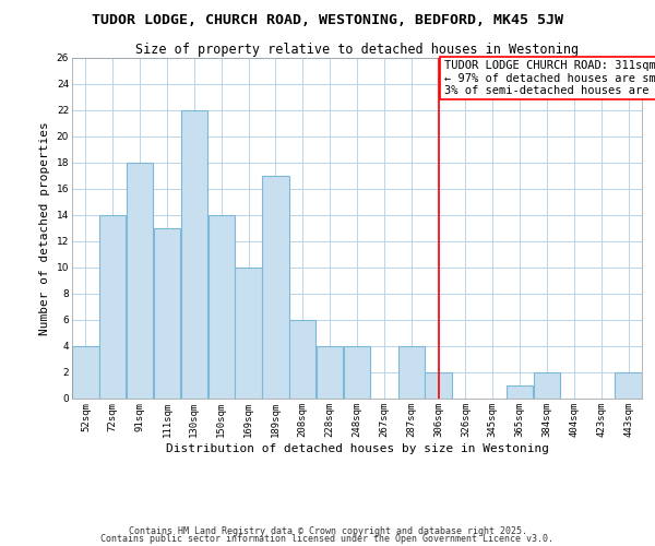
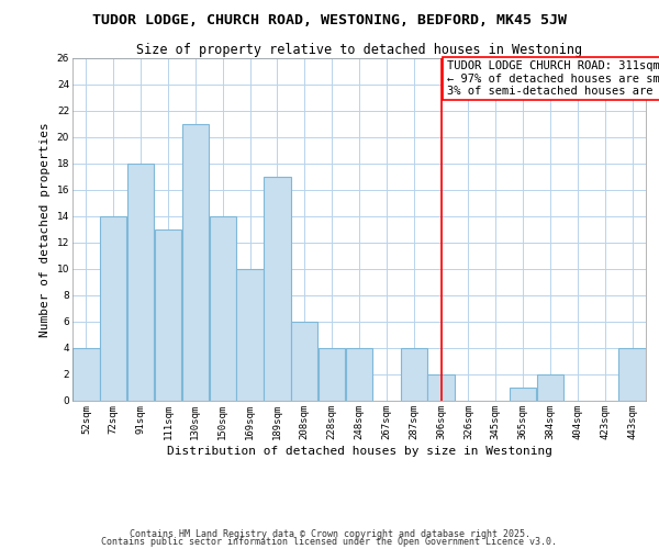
130sqm: 22 -> 21
443sqm: 2 -> 4
